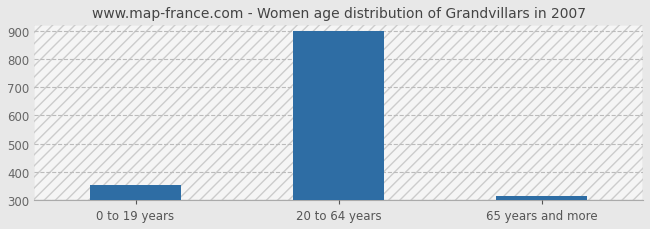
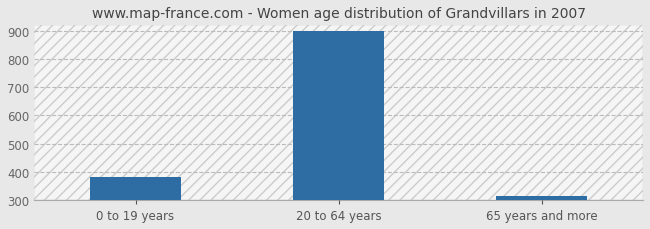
0 to 19 years: 355 -> 380
